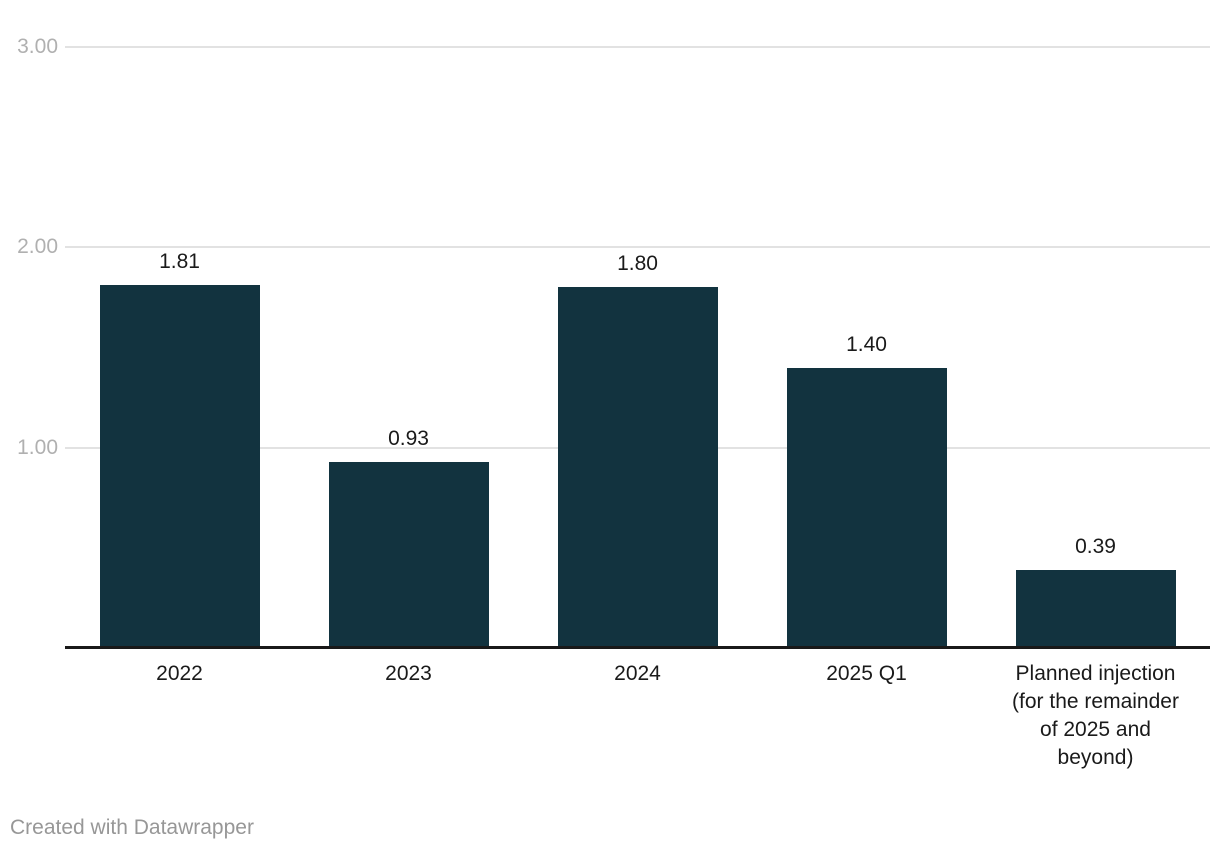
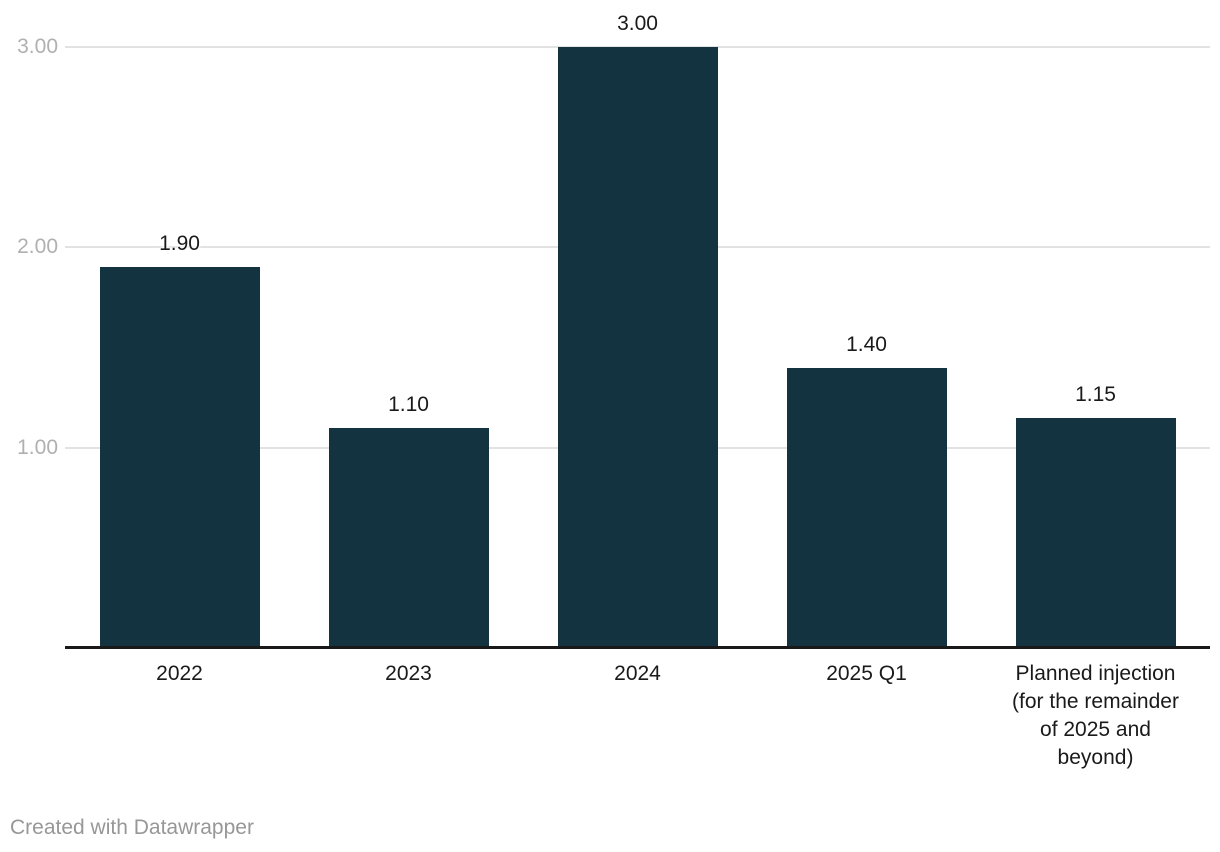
2022: 1.81 -> 1.90
2023: 0.93 -> 1.10
2024: 1.80 -> 3.00
Planned injection (for the remainder of 2025 and beyond): 0.39 -> 1.15
